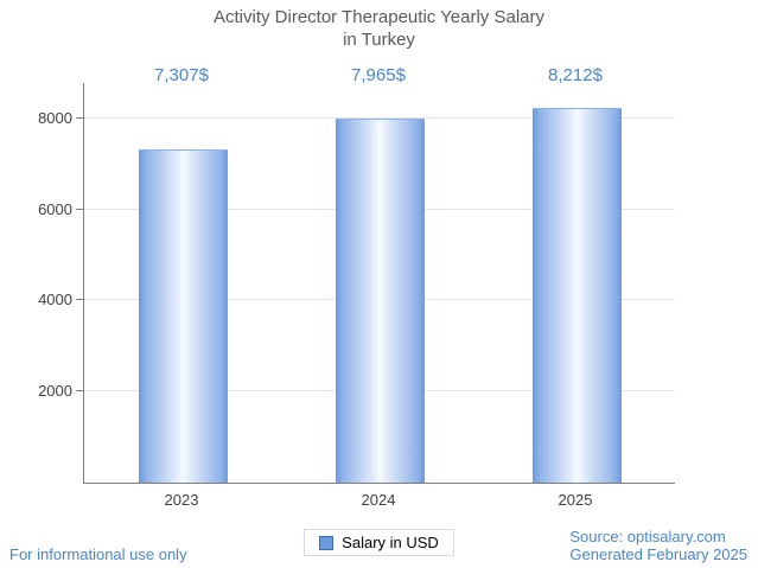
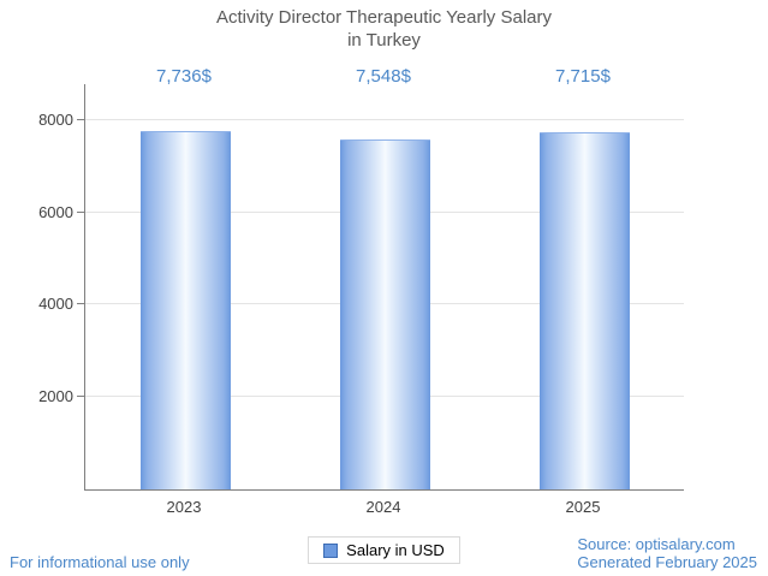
2023: 7,307 -> 7,736
2024: 7,965 -> 7,548
2025: 8,212 -> 7,715
